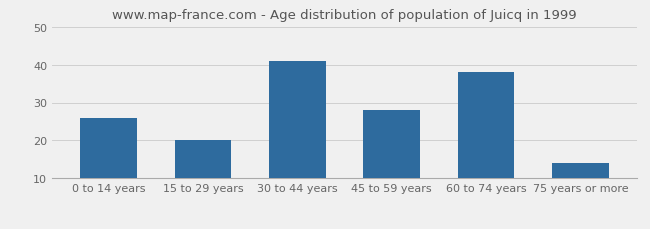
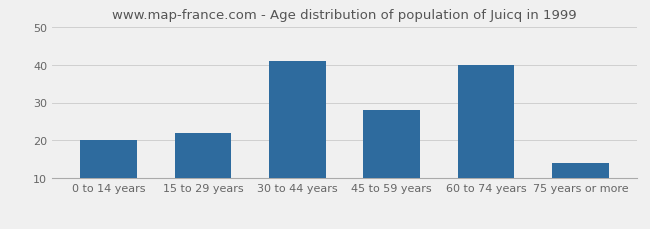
0 to 14 years: 26 -> 20
15 to 29 years: 20 -> 22
60 to 74 years: 38 -> 40
